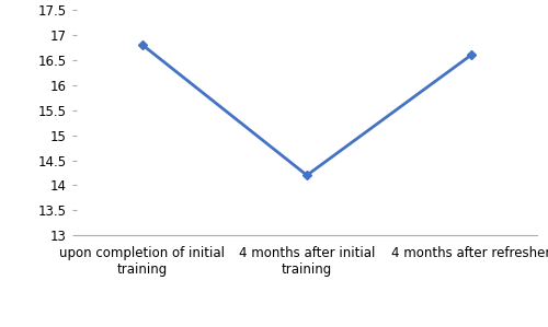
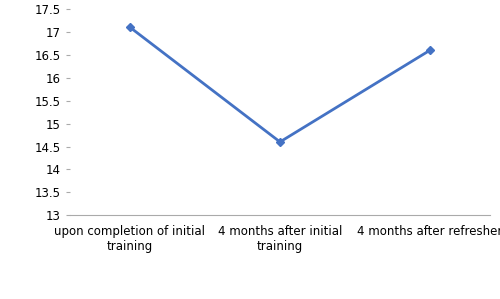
upon completion of initial training: 16.8 -> 17.1
4 months after initial training: 14.2 -> 14.6
